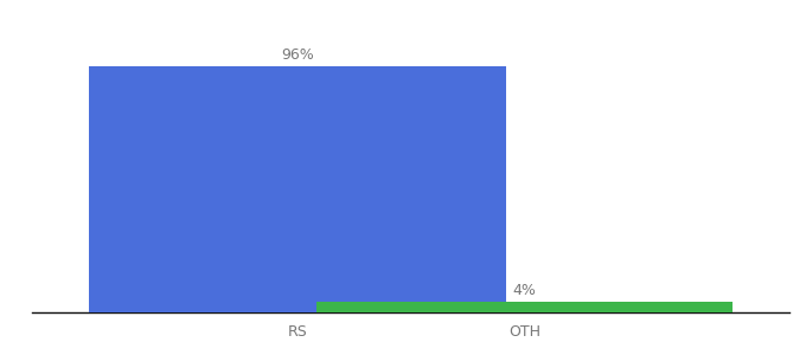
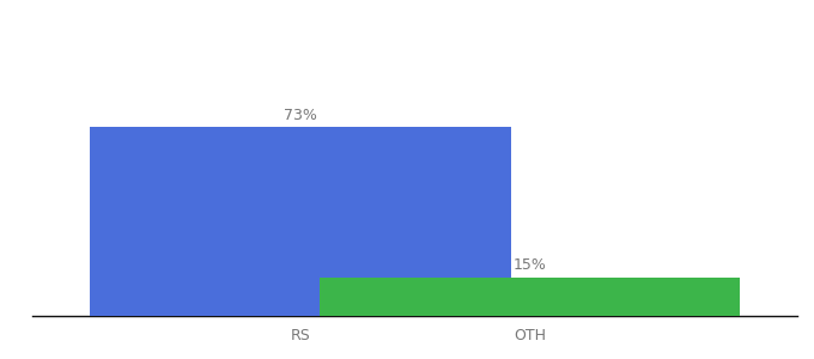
RS: 96% -> 73%
OTH: 4% -> 15%
